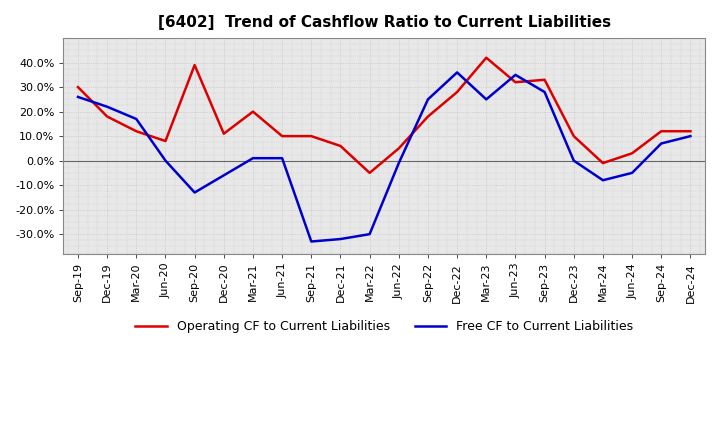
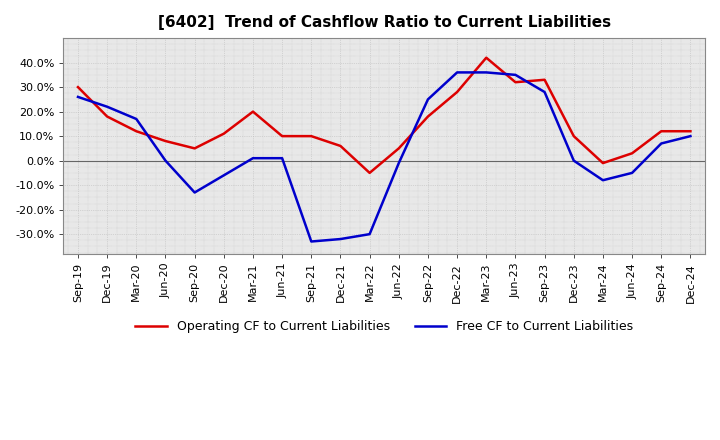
Operating CF to Current Liabilities/Sep-20: 39% -> 5%
Free CF to Current Liabilities/Mar-23: 25% -> 36%
